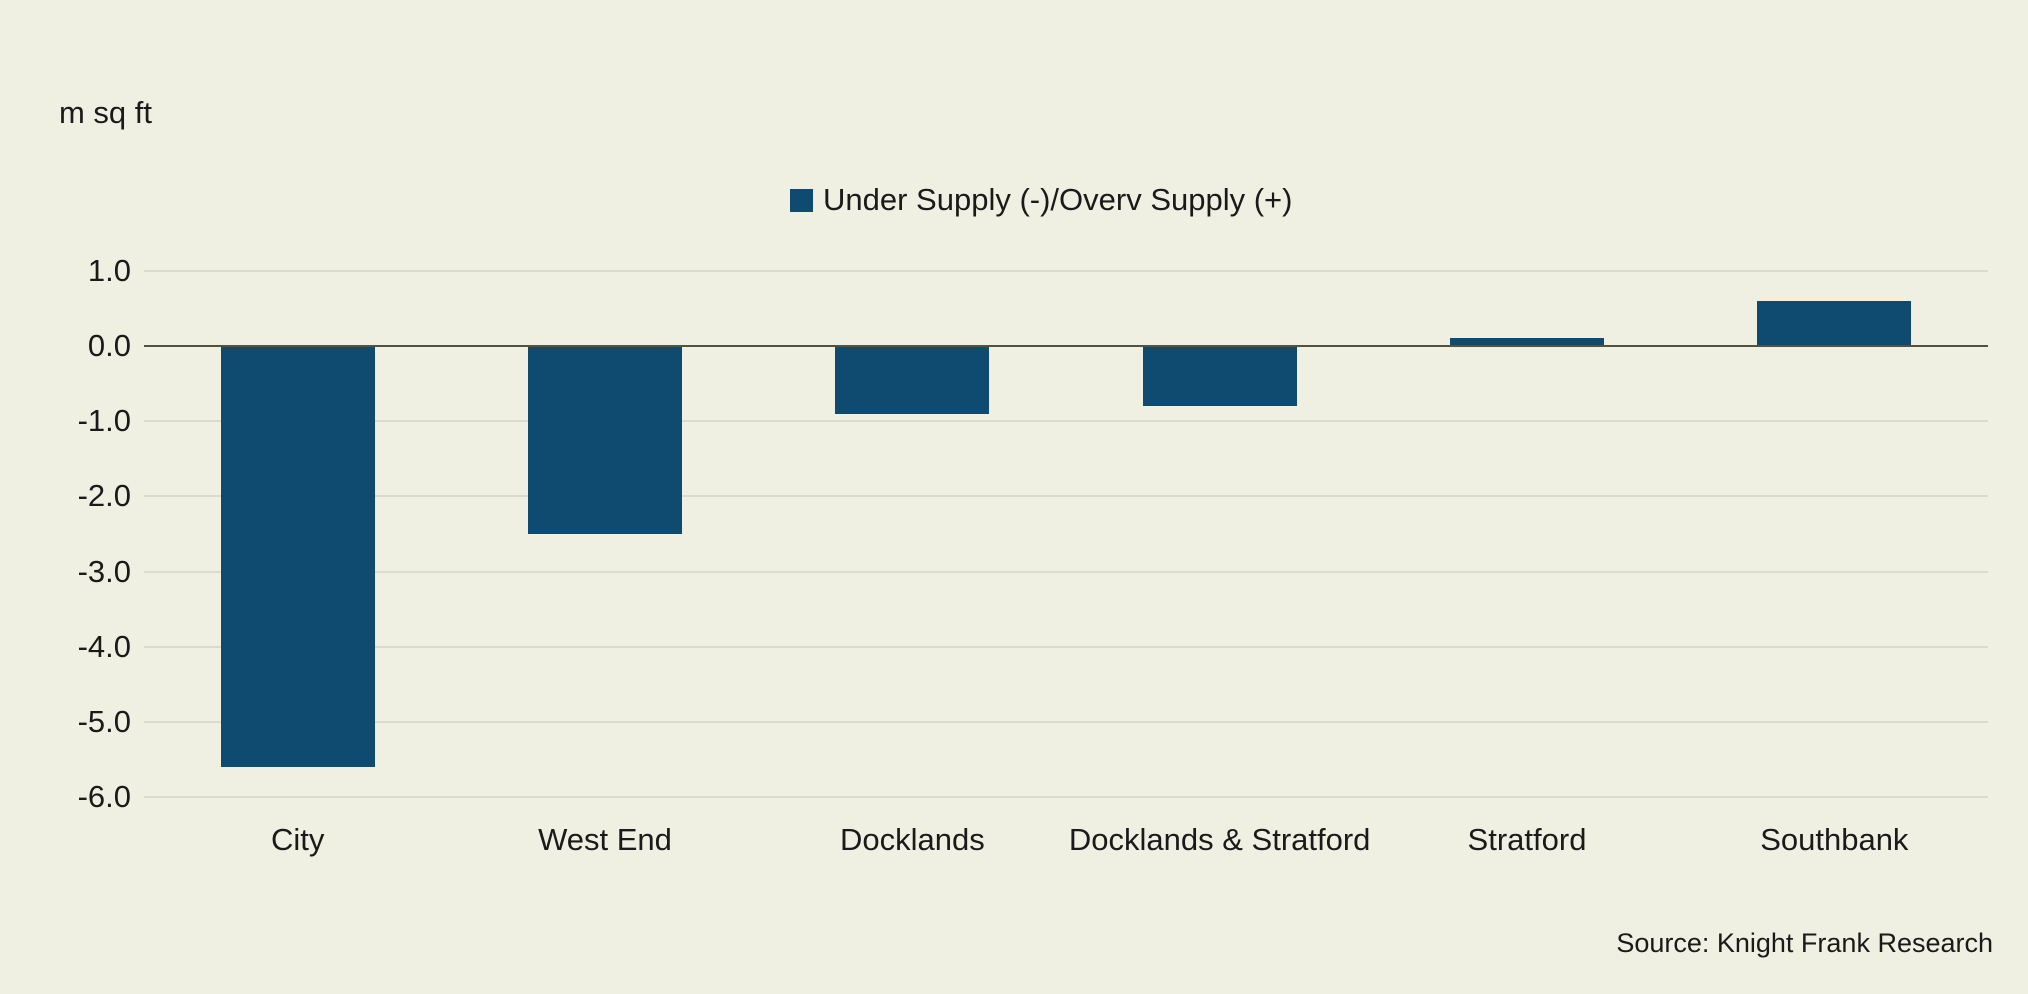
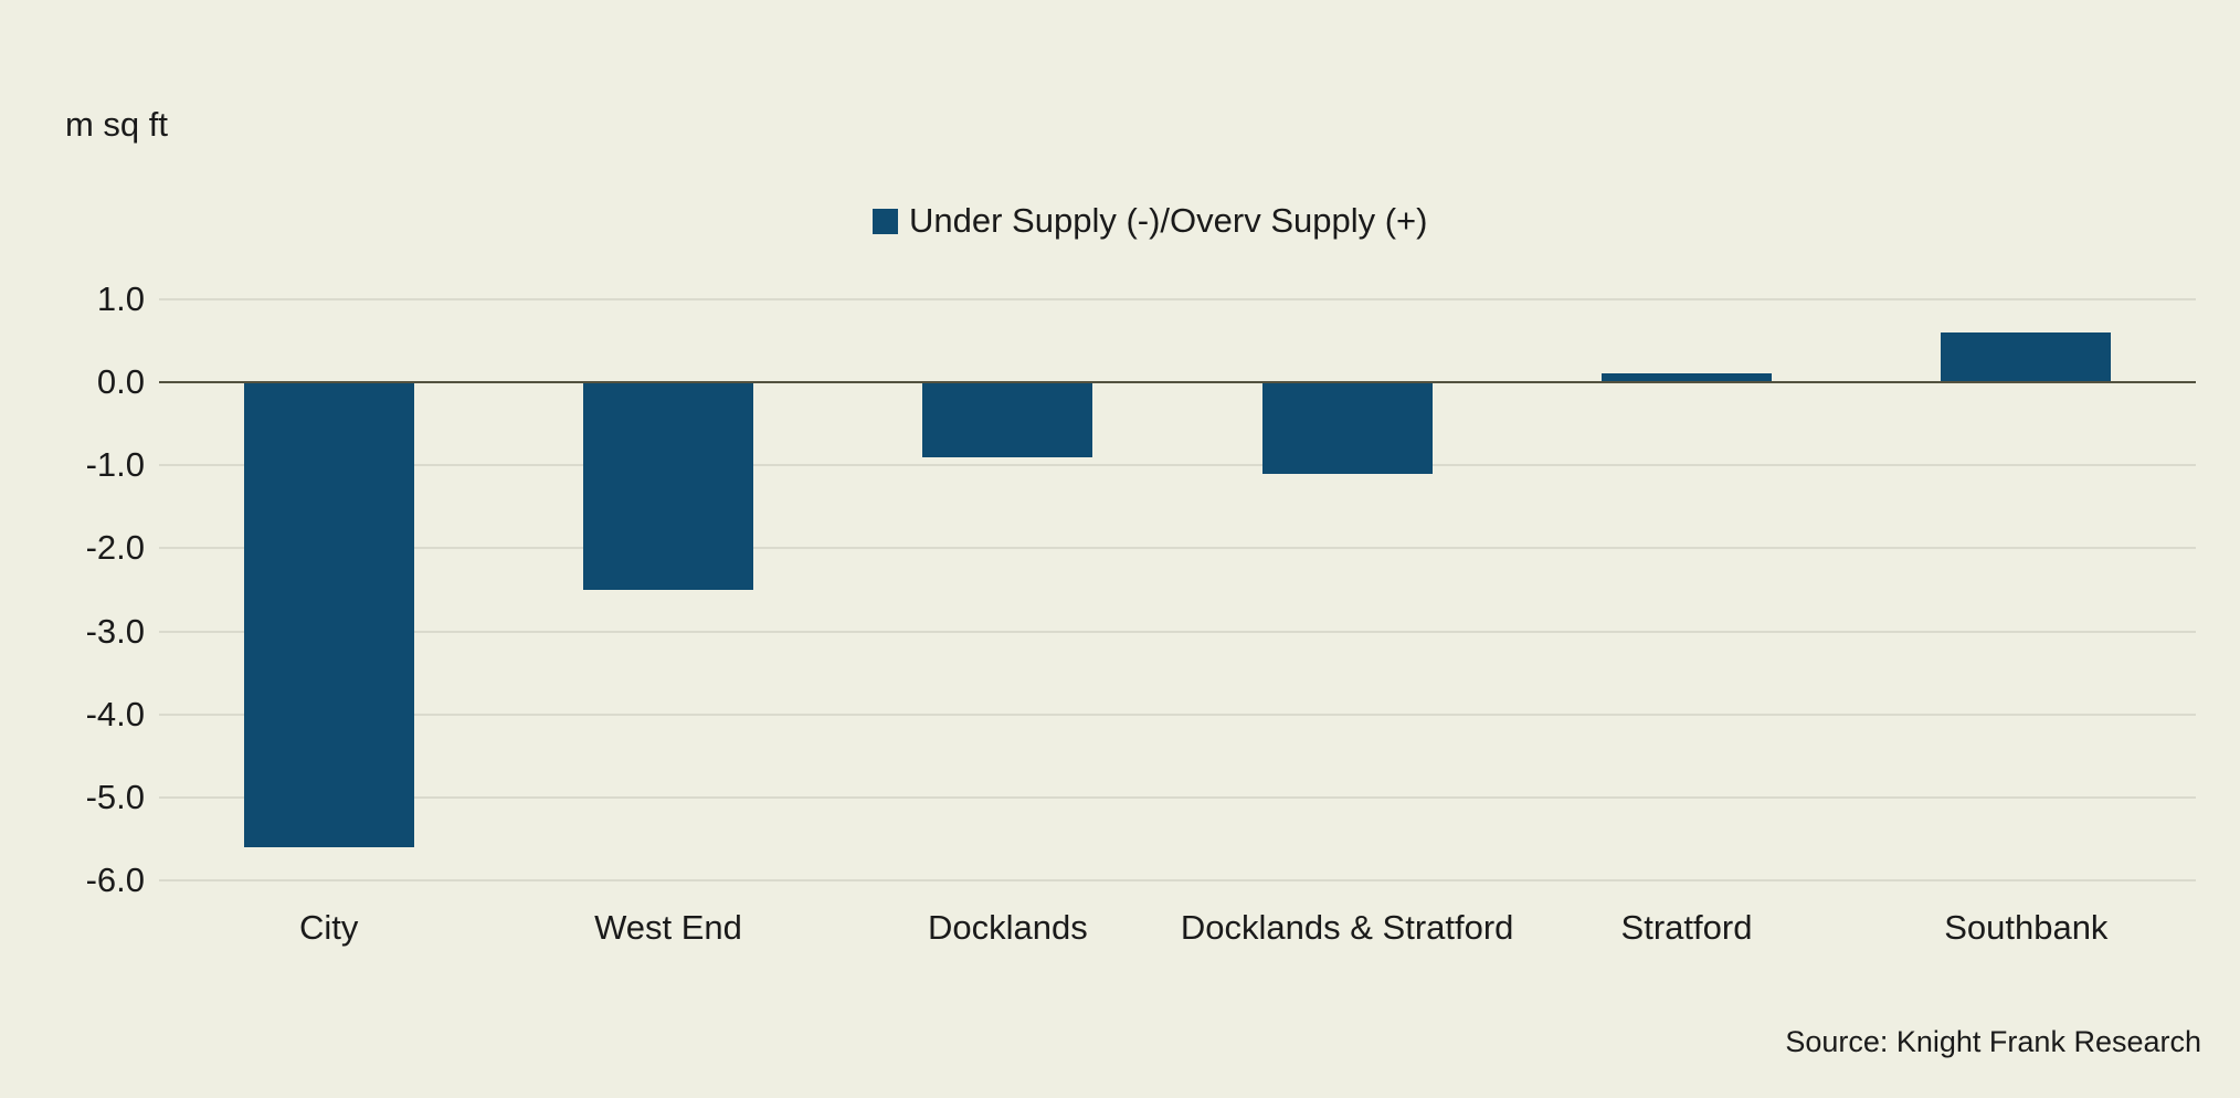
Docklands & Stratford: -0.8 -> -1.1
